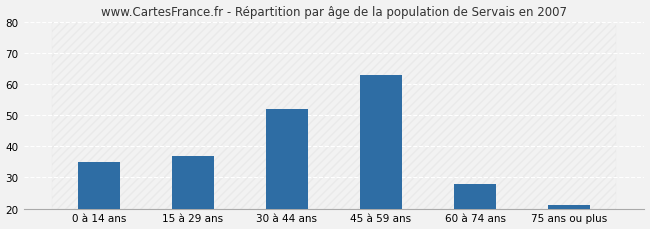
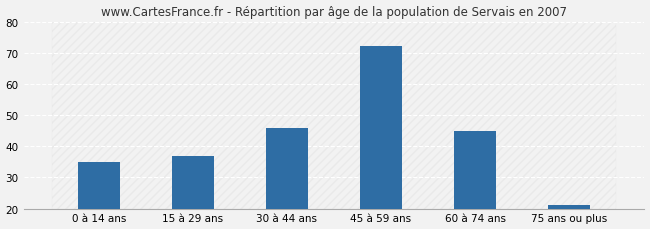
30 à 44 ans: 52 -> 46
45 à 59 ans: 63 -> 72
60 à 74 ans: 28 -> 45
